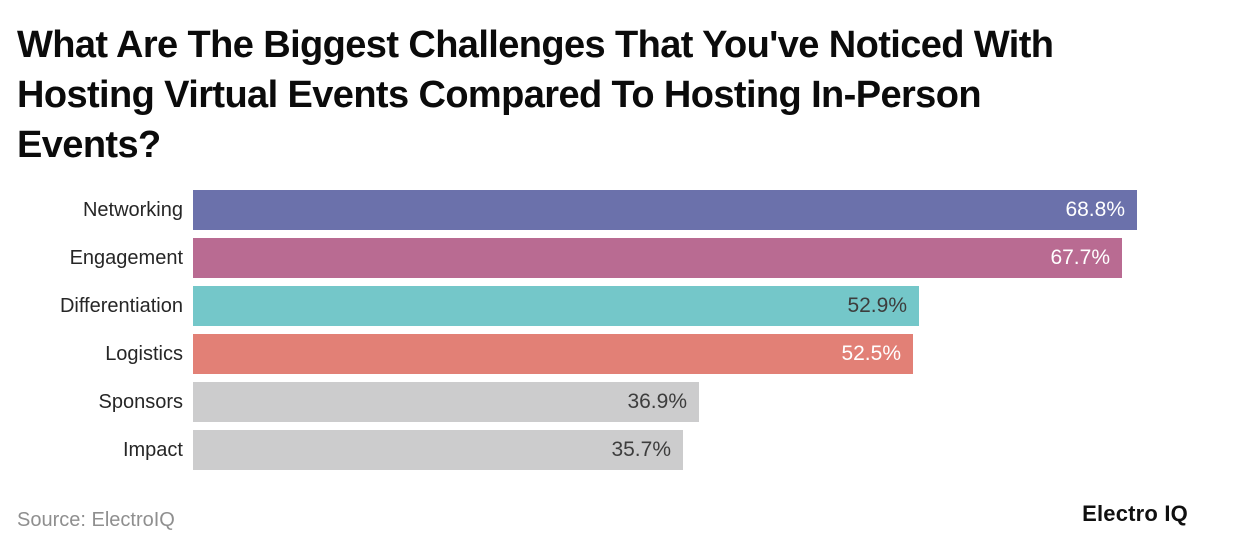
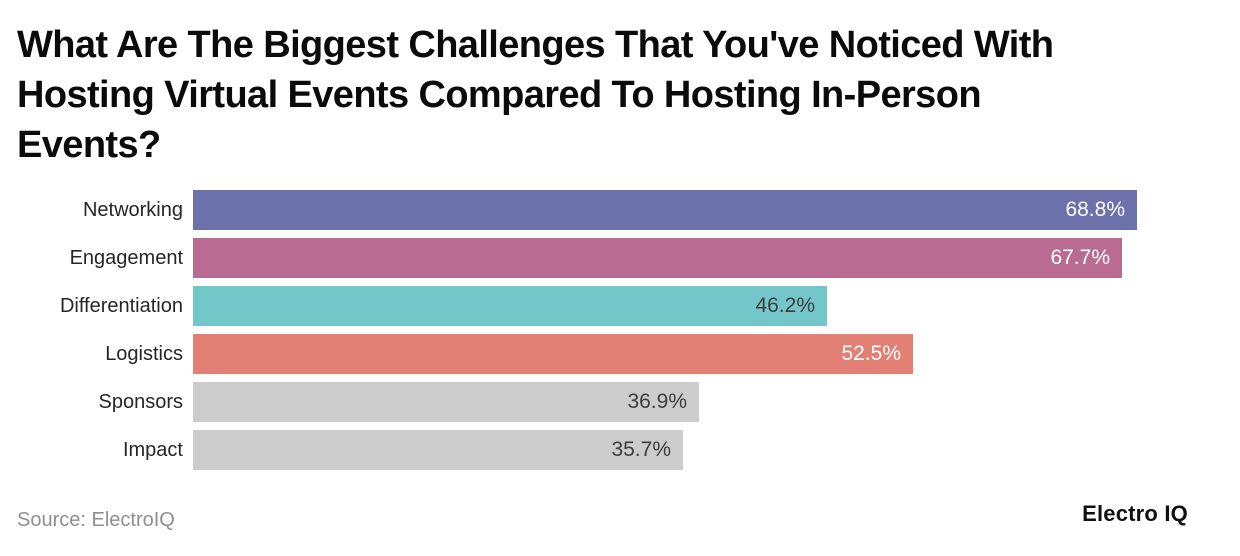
Differentiation: 52.9% -> 46.2%
